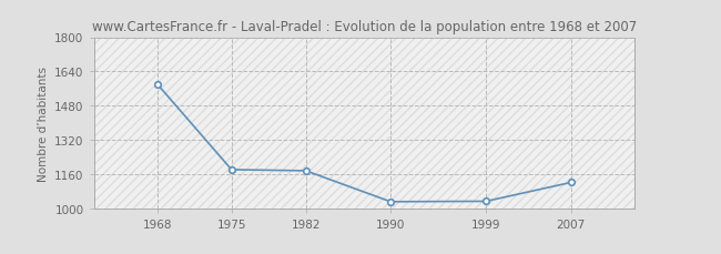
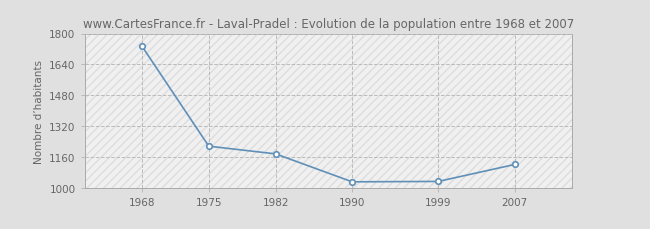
1968: 1580 -> 1740
1975: 1180 -> 1220
